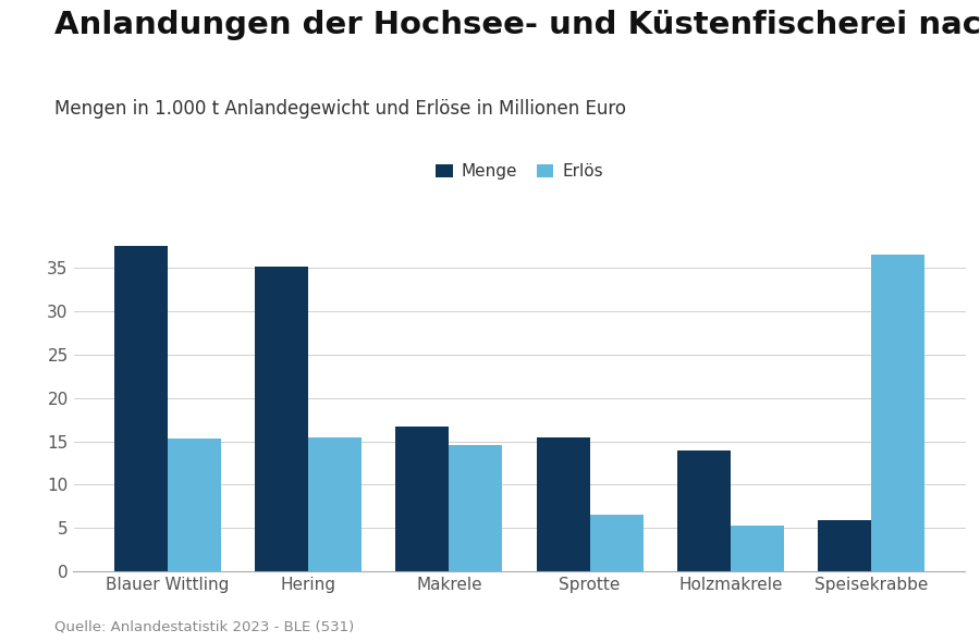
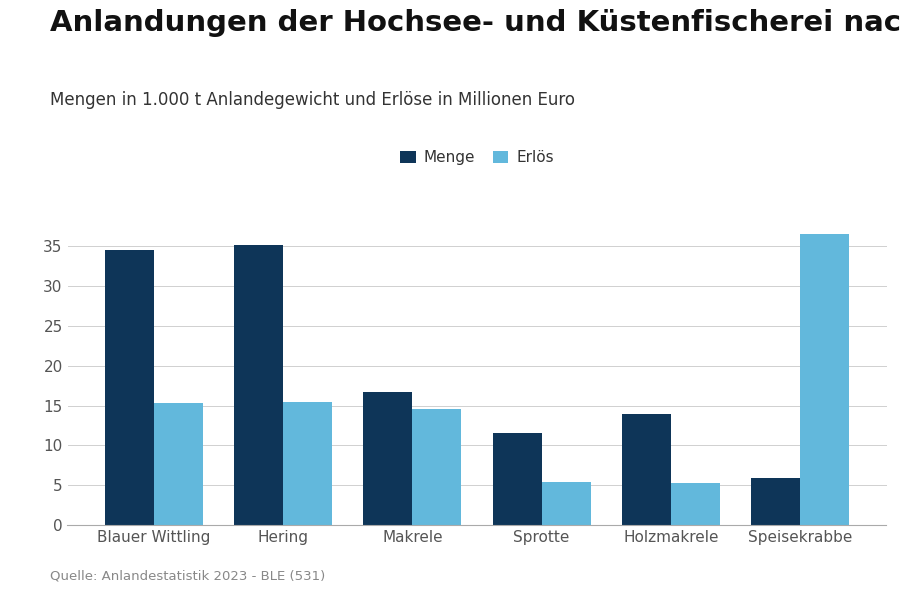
Menge/Blauer Wittling: 37.5 -> 34.6
Menge/Sprotte: 15.5 -> 11.6
Erlös/Sprotte: 6.6 -> 5.4
